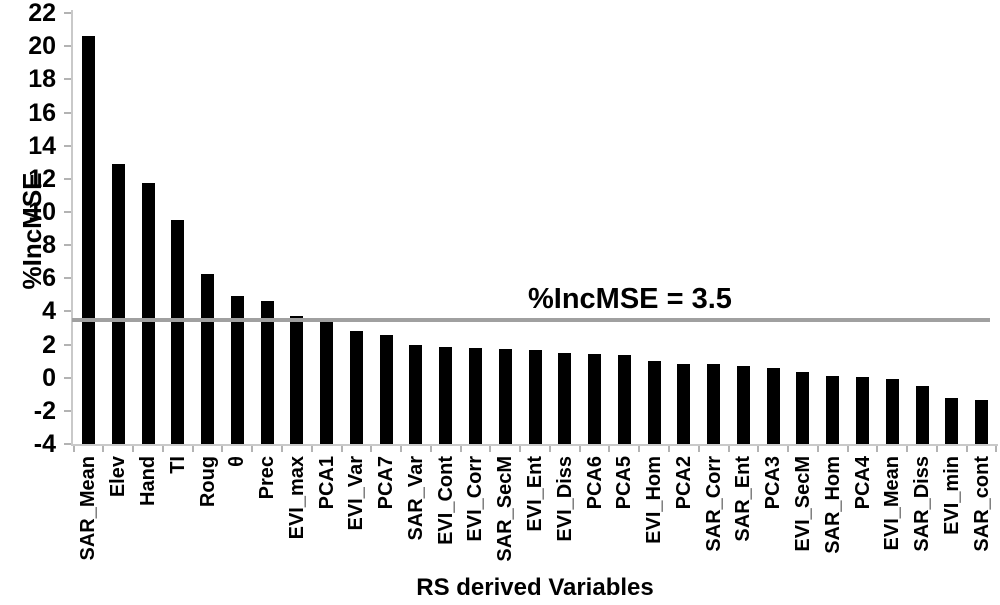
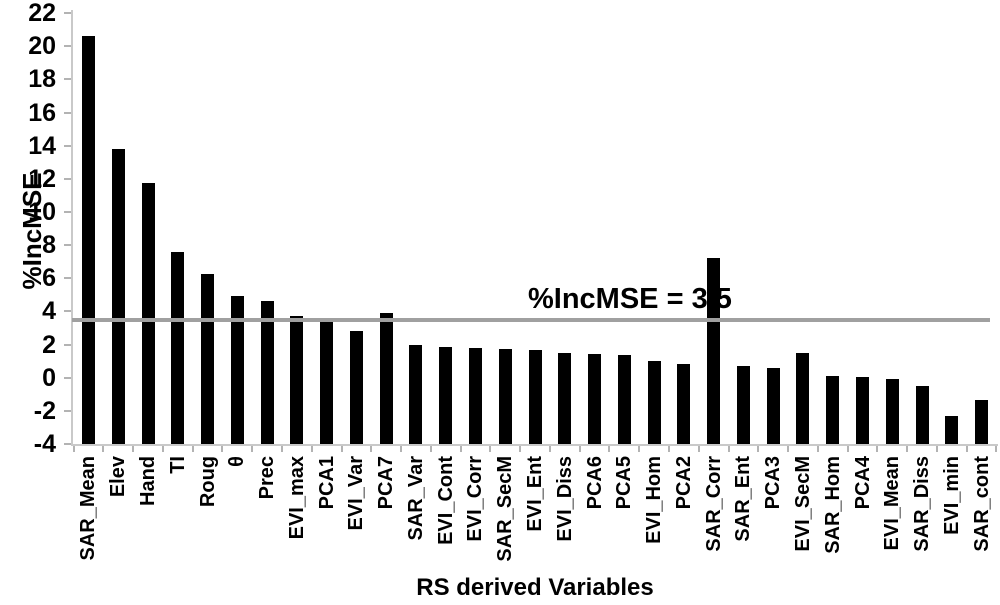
Elev: 12.9 -> 13.8
TI: 9.5 -> 7.6
PCA7: 2.5 -> 3.9
SAR_Corr: 0.8 -> 7.2
EVI_SecM: 0.3 -> 1.5
EVI_min: -1.2 -> -2.3
